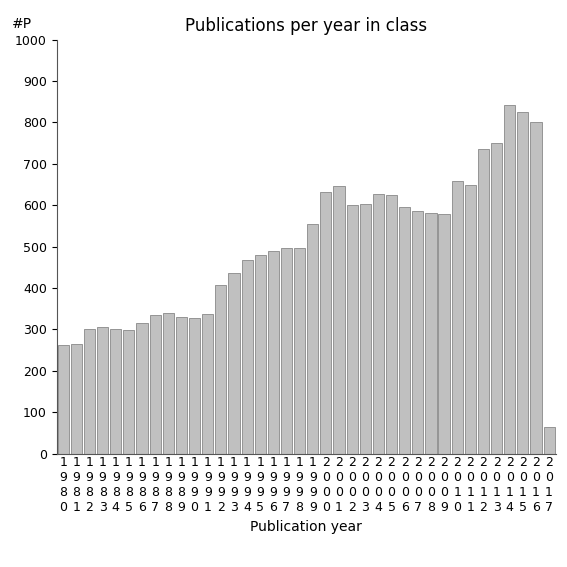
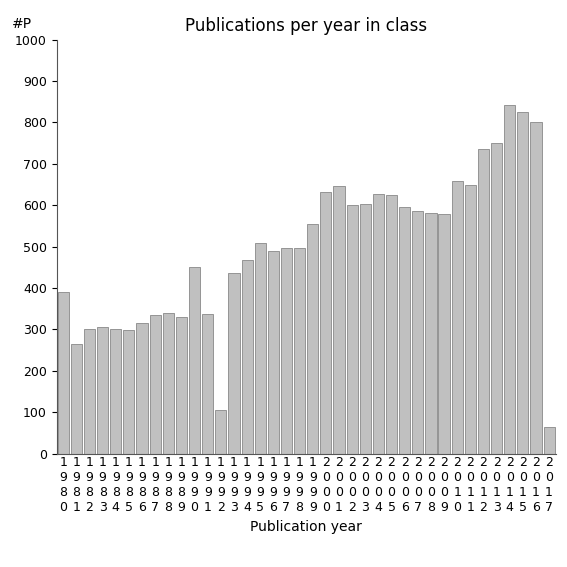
1 9 8 0: 262 -> 390
1 9 9 0: 328 -> 450
1 9 9 2: 408 -> 105
1 9 9 5: 479 -> 510
